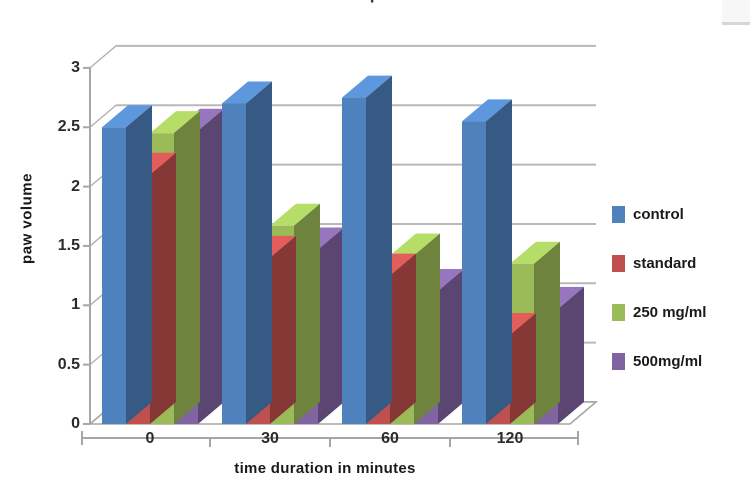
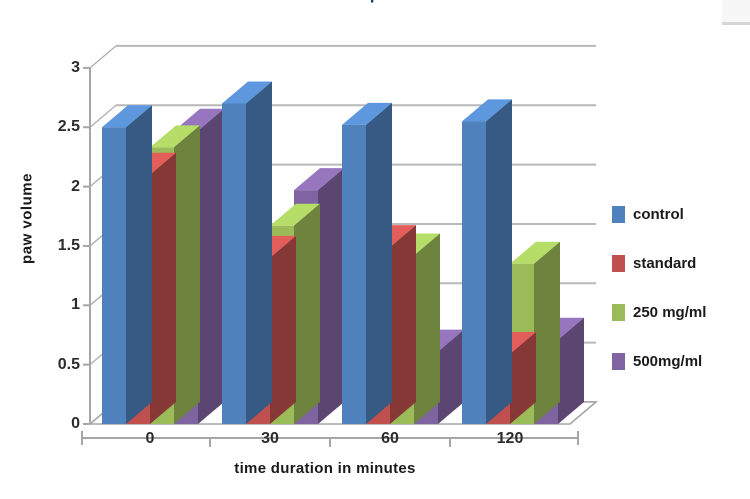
250 mg/ml/0: 2.45 -> 2.33
500mg/ml/30: 1.47 -> 1.97
control/60: 2.75 -> 2.52
standard/60: 1.25 -> 1.49
500mg/ml/60: 1.12 -> 0.61
standard/120: 0.75 -> 0.59
500mg/ml/120: 0.97 -> 0.71
